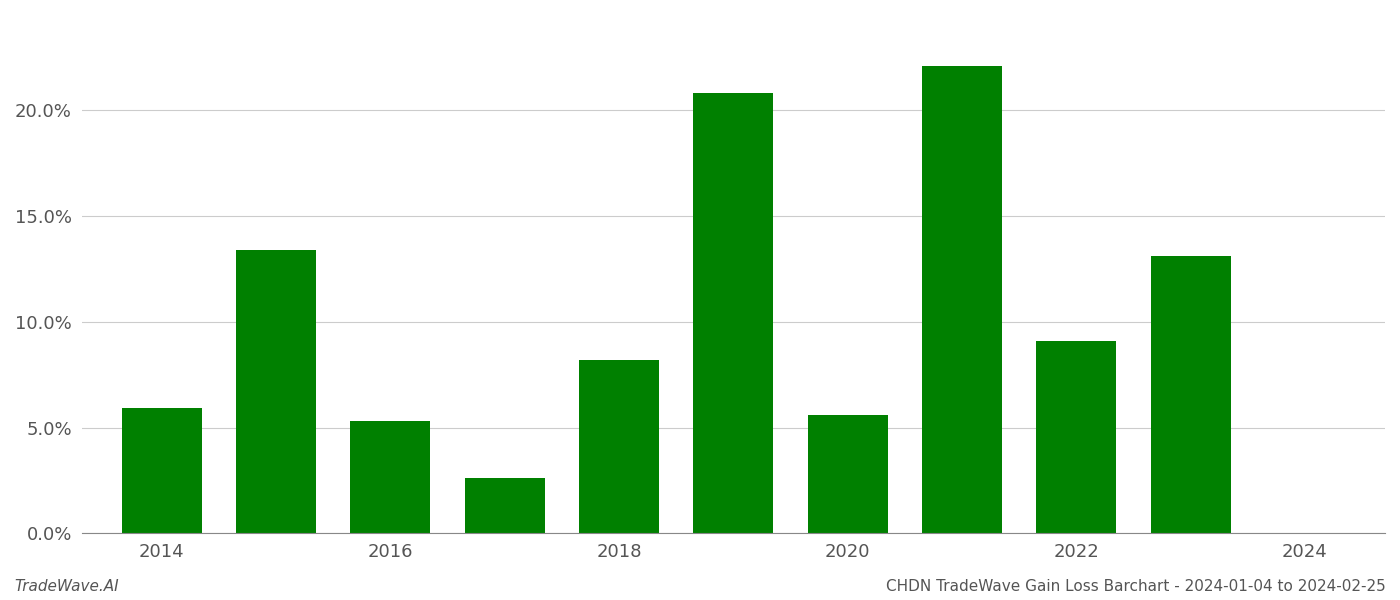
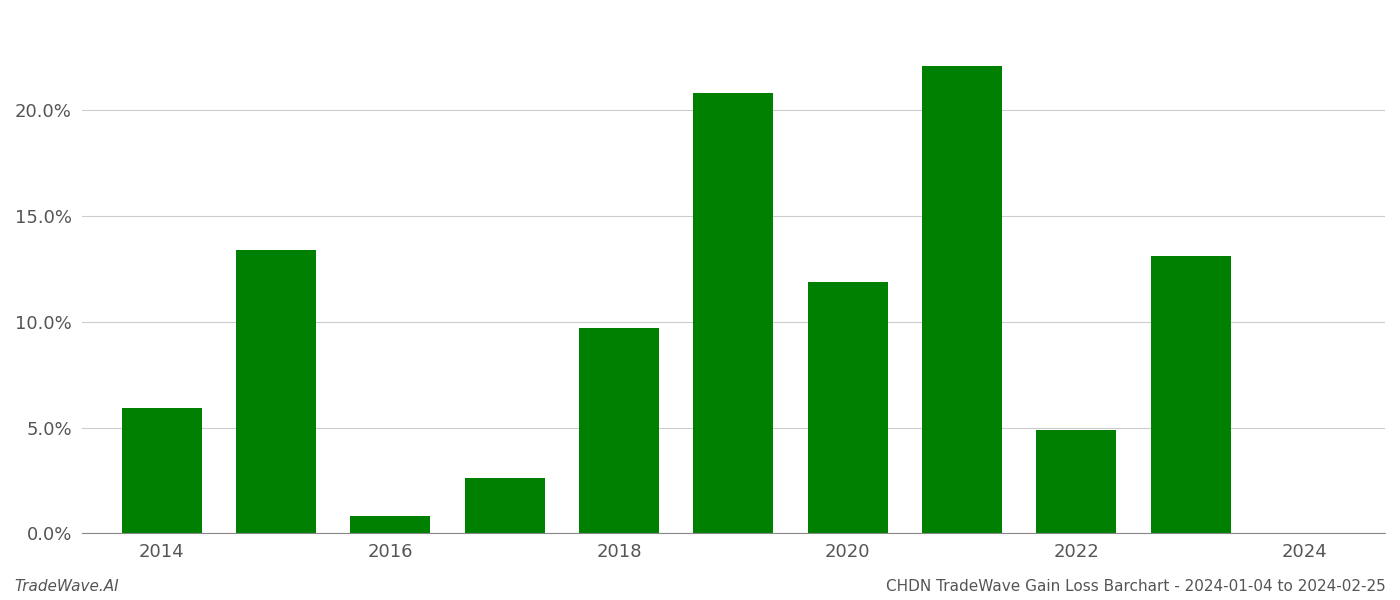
2016: 5.3% -> 0.8%
2018: 8.2% -> 9.7%
2020: 5.6% -> 11.9%
2022: 9.1% -> 4.9%
